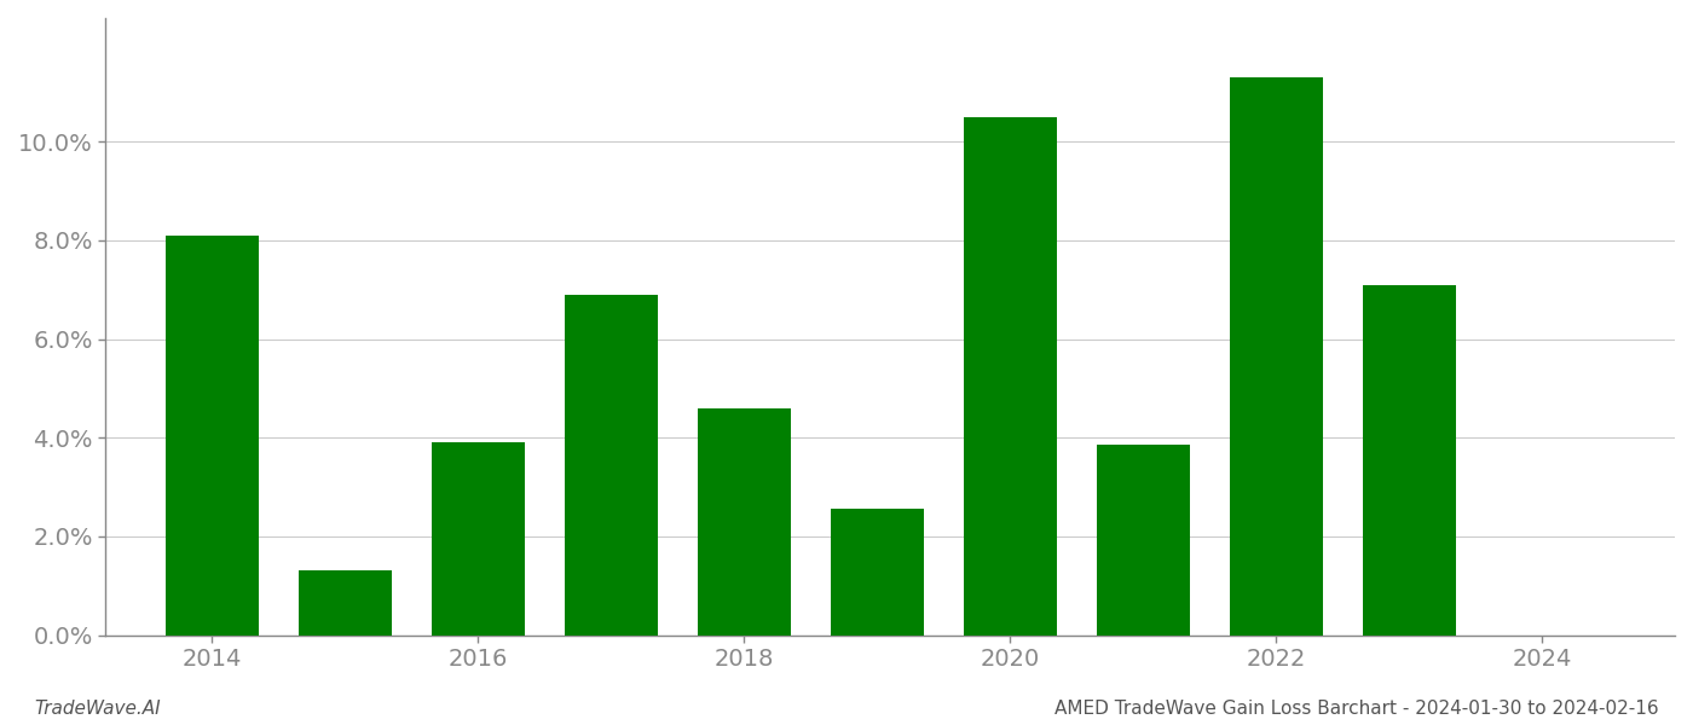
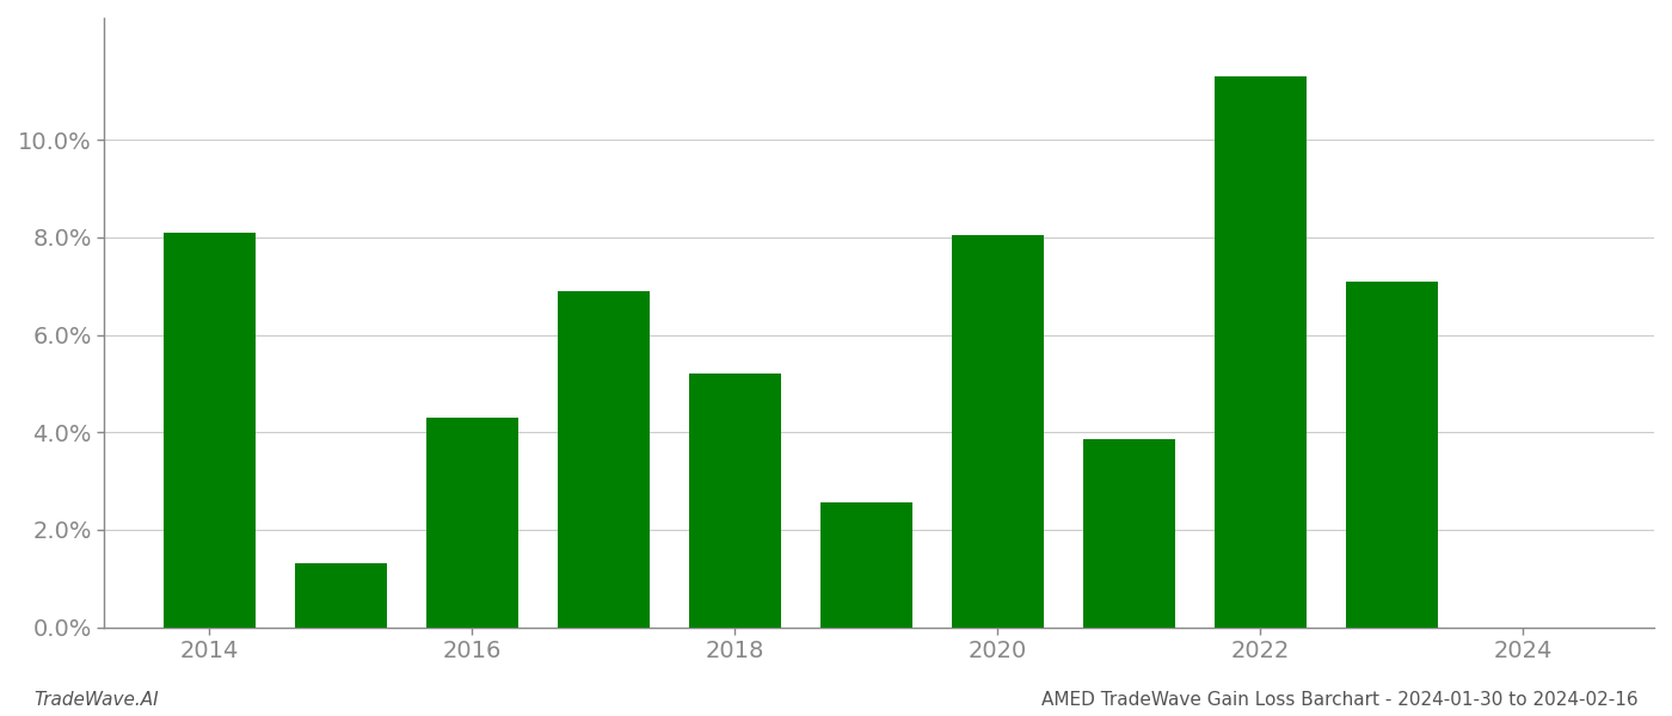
2016: 3.90% -> 4.30%
2018: 4.60% -> 5.20%
2020: 10.50% -> 8.05%
